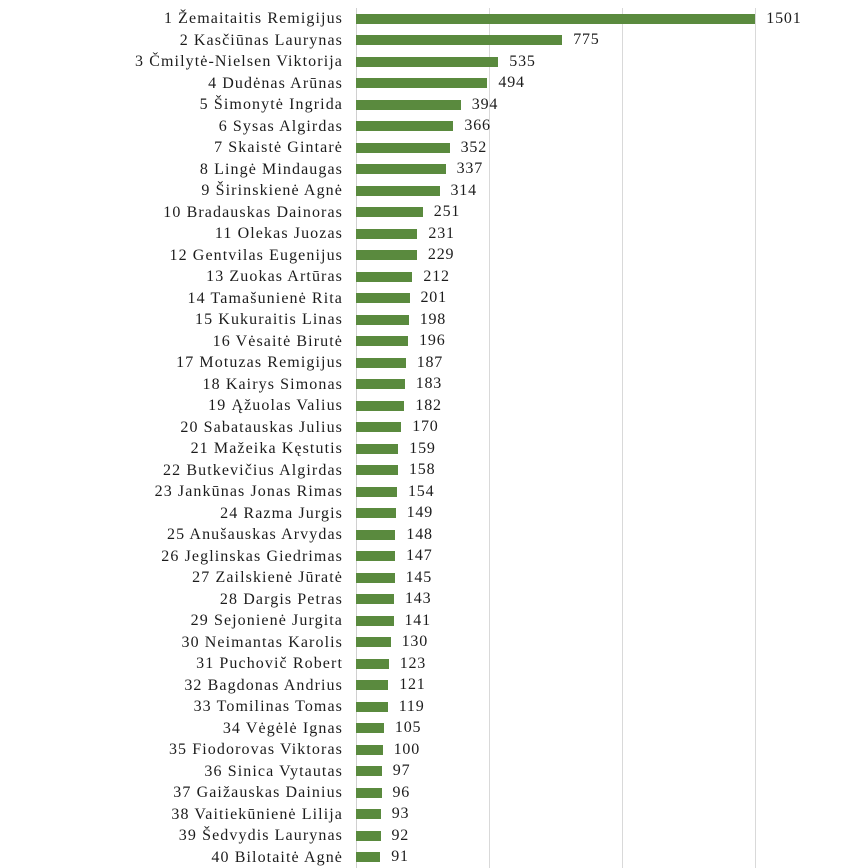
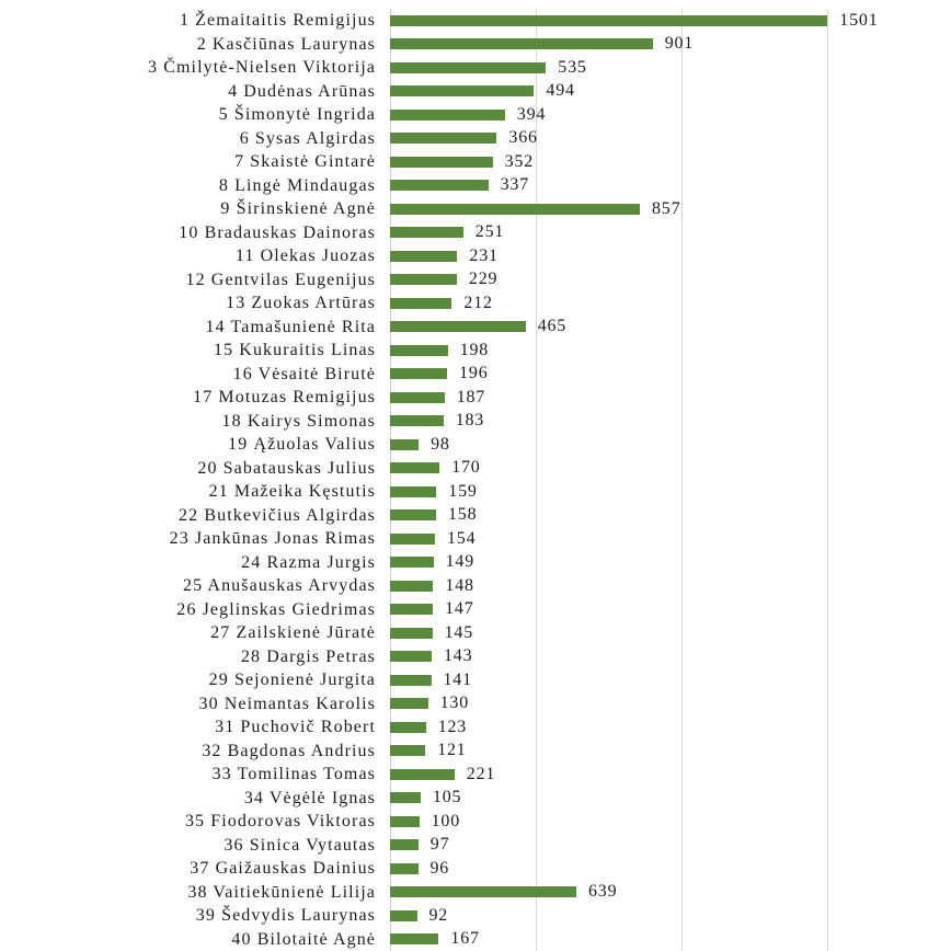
2 Kasčiūnas Laurynas: 775 -> 901
9 Širinskienė Agnė: 314 -> 857
14 Tamašunienė Rita: 201 -> 465
19 Ąžuolas Valius: 182 -> 98
33 Tomilinas Tomas: 119 -> 221
38 Vaitiekūnienė Lilija: 93 -> 639
40 Bilotaitė Agnė: 91 -> 167
